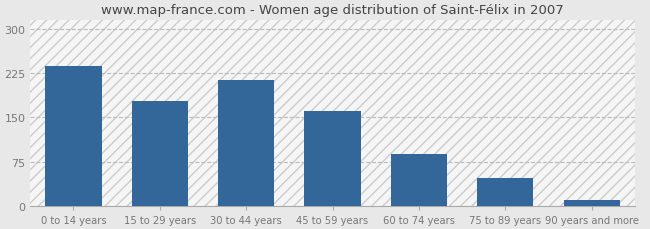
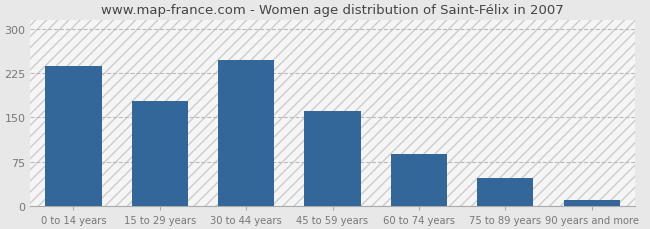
30 to 44 years: 214 -> 248
